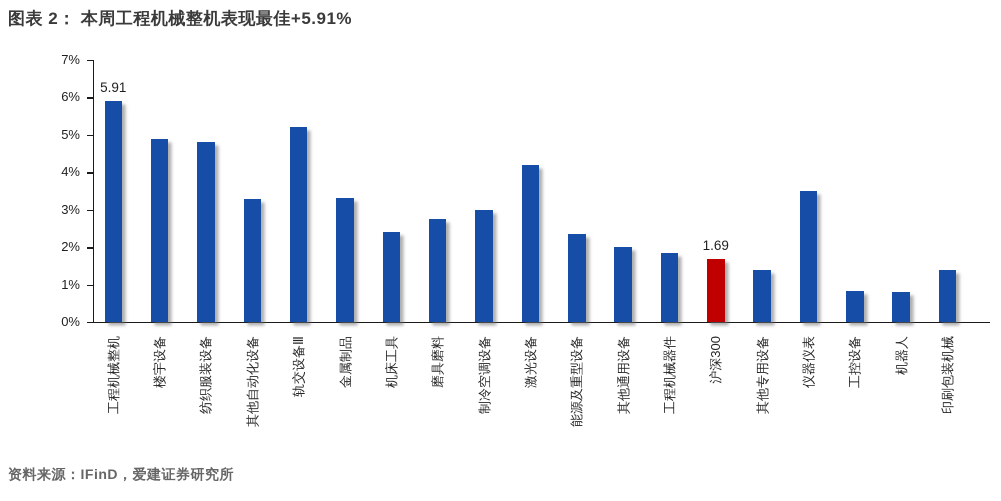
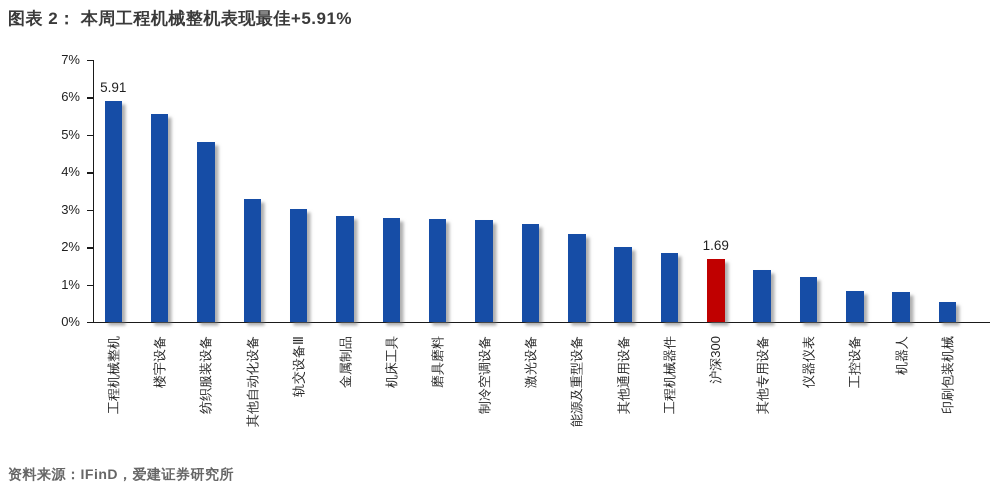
楼宇设备: 4.9% -> 5.6%
轨交设备Ⅲ: 5.2% -> 3.0%
金属制品: 3.3% -> 2.8%
机床工具: 2.4% -> 2.8%
制冷空调设备: 3.0% -> 2.7%
激光设备: 4.2% -> 2.6%
仪器仪表: 3.5% -> 1.2%
印刷包装机械: 1.4% -> 0.5%
